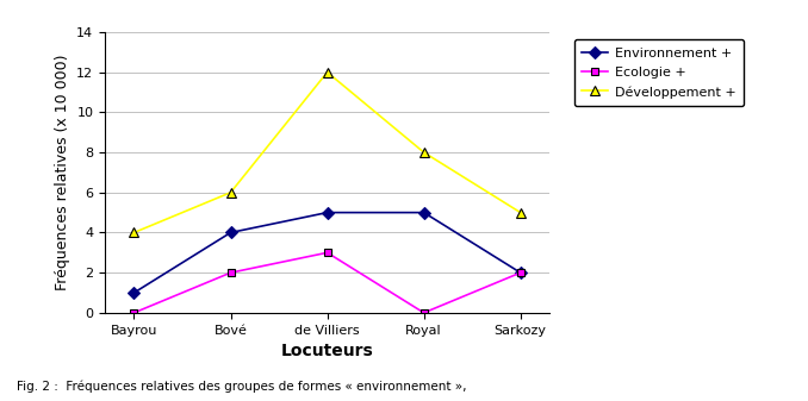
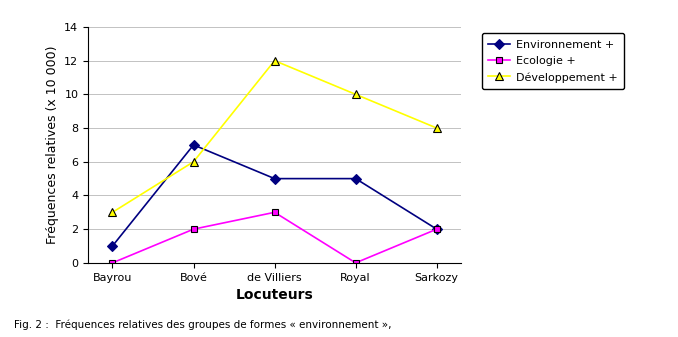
Développement +/Bayrou: 4 -> 3
Environnement +/Bové: 4 -> 7
Développement +/Royal: 8 -> 10
Développement +/Sarkozy: 5 -> 8
